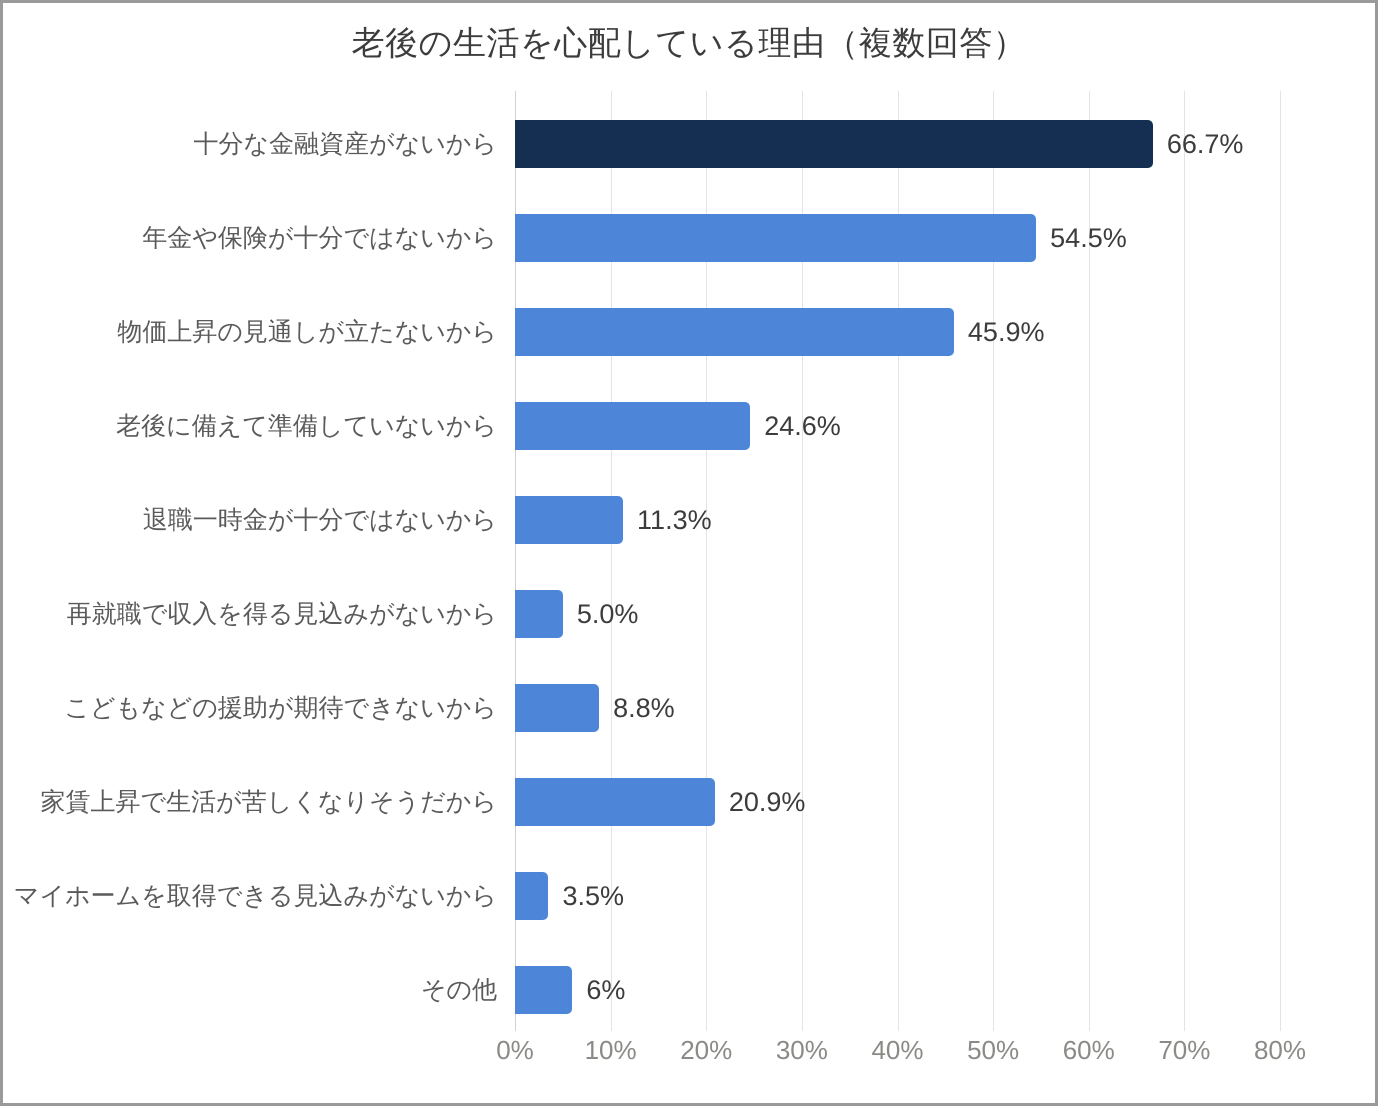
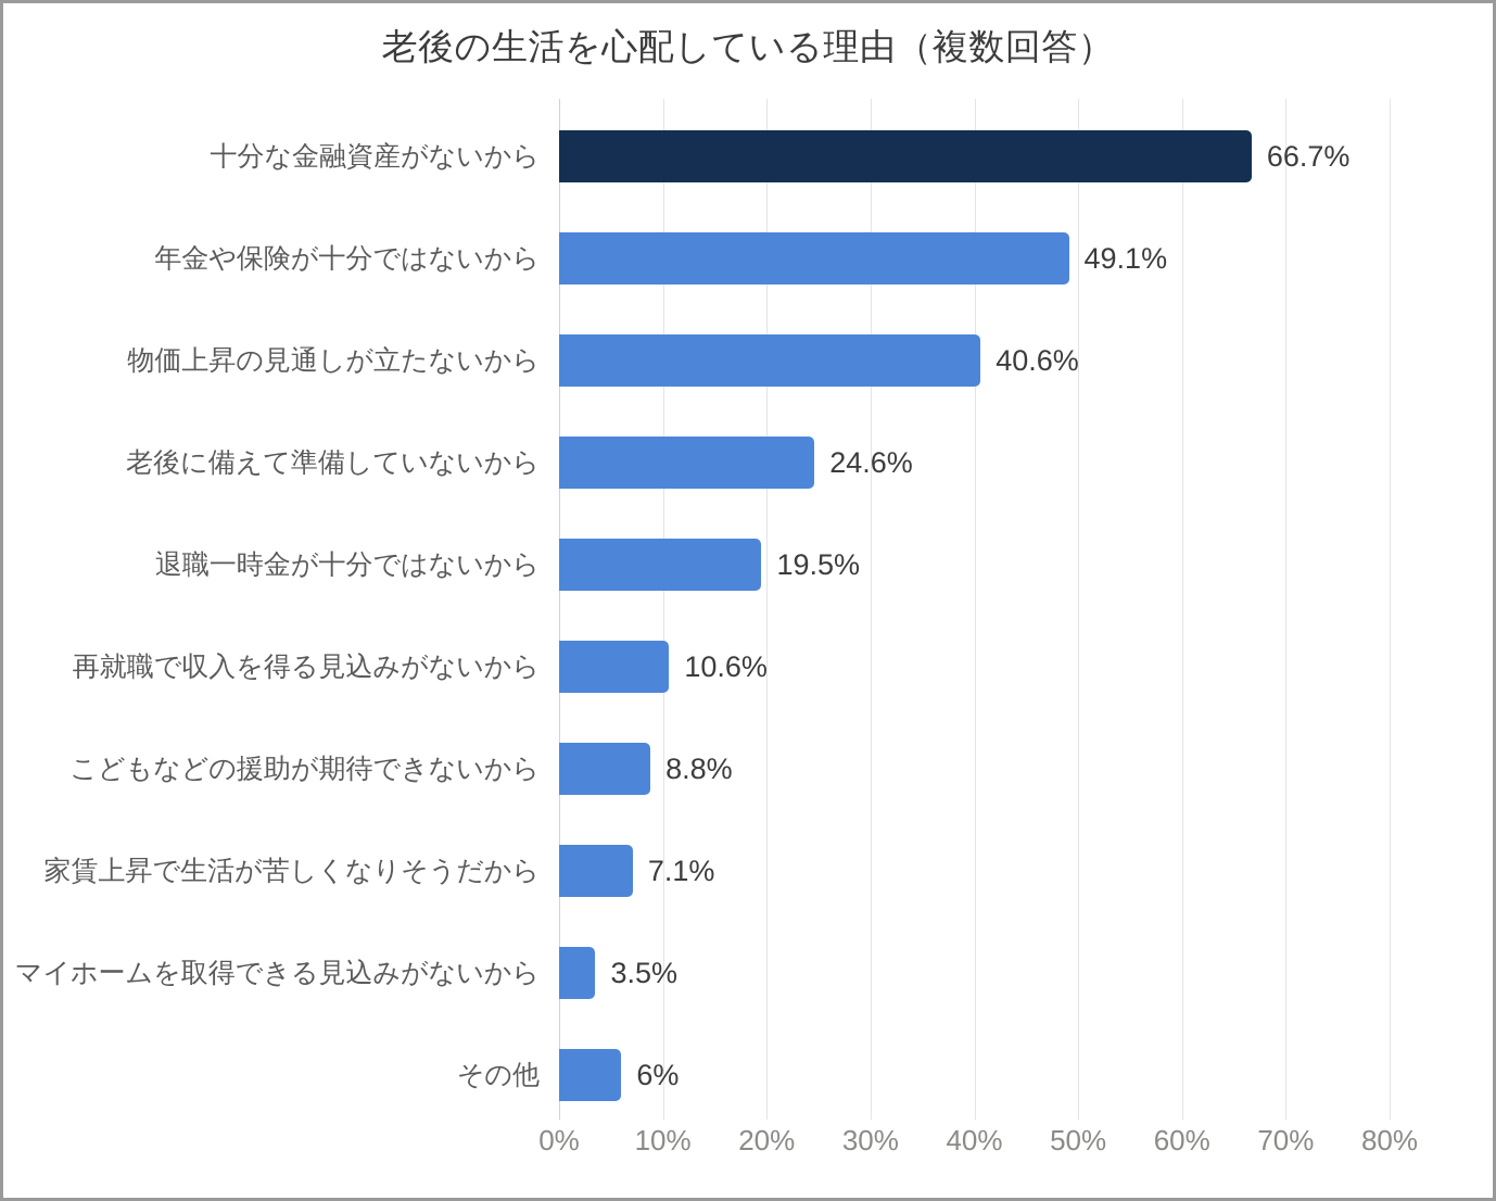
年金や保険が十分ではないから: 54.5% -> 49.1%
物価上昇の見通しが立たないから: 45.9% -> 40.6%
退職一時金が十分ではないから: 11.3% -> 19.5%
再就職で収入を得る見込みがないから: 5.0% -> 10.6%
家賃上昇で生活が苦しくなりそうだから: 20.9% -> 7.1%
